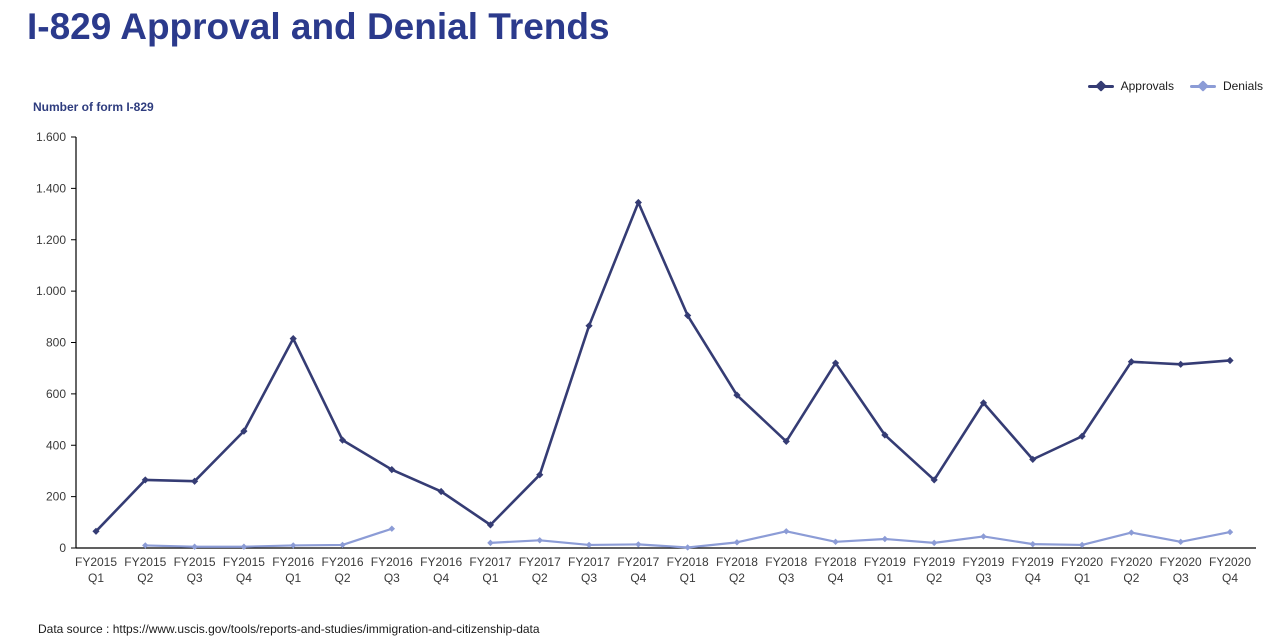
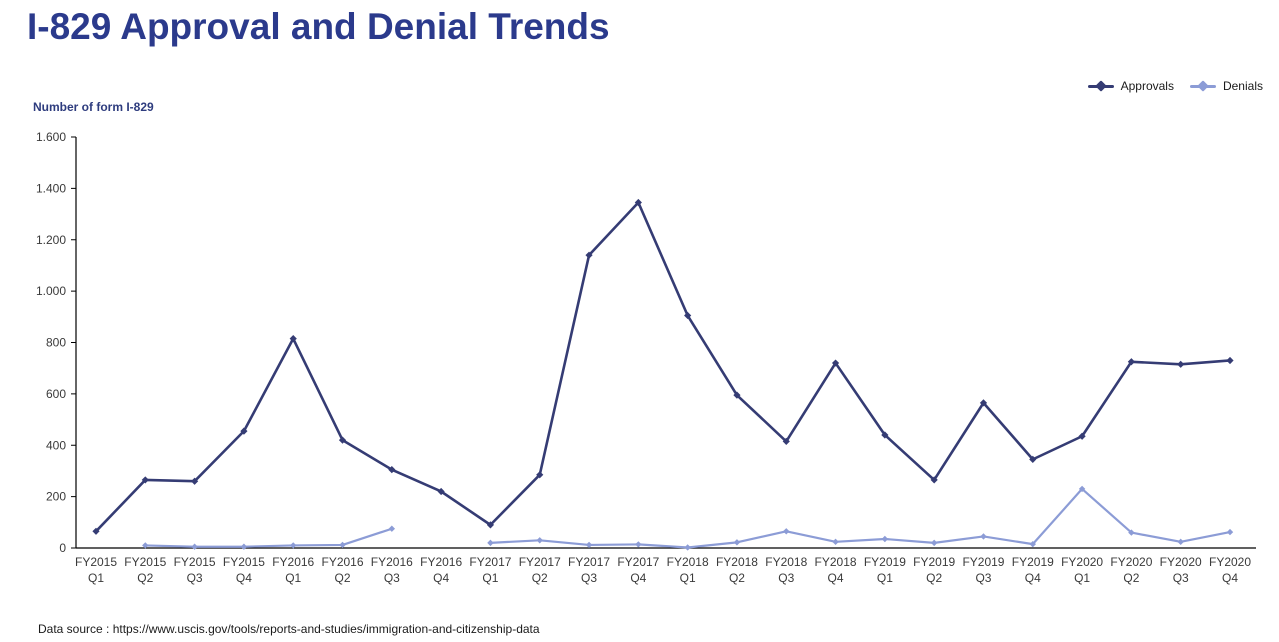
Approvals/FY2017 Q3: 860 -> 1140
Denials/FY2020 Q1: 10 -> 230
